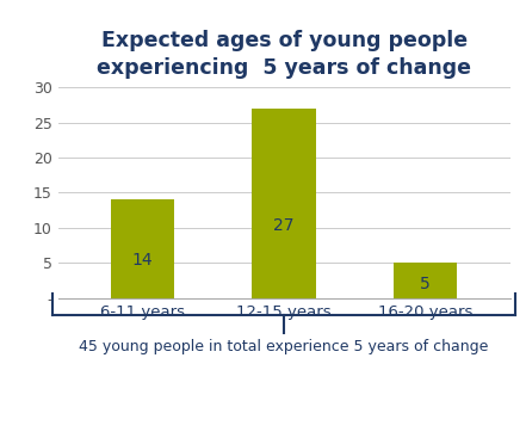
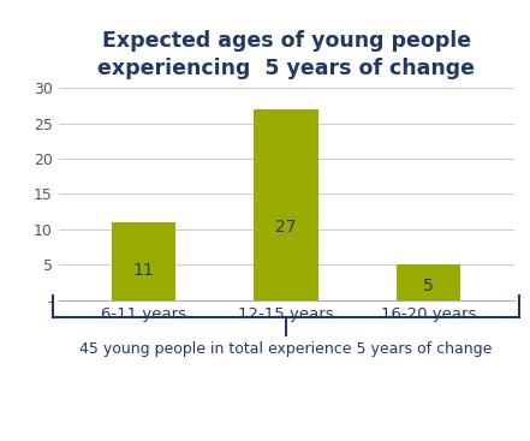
6-11 years: 14 -> 11
